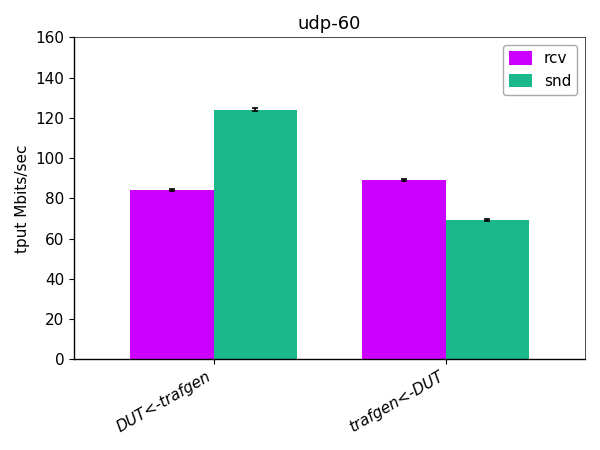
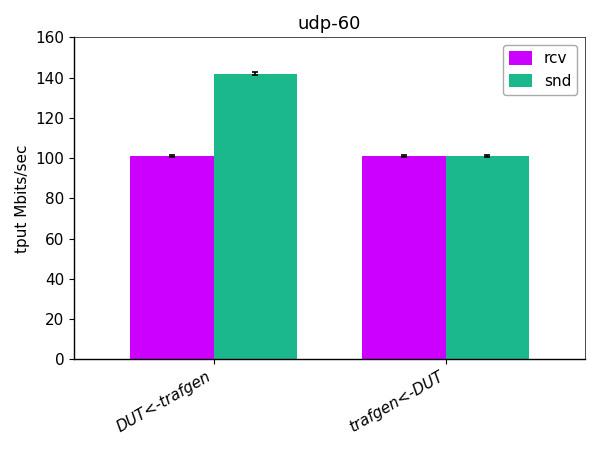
rcv/DUT<-trafgen: 84 -> 101
snd/DUT<-trafgen: 124 -> 142
rcv/trafgen<-DUT: 89 -> 101
snd/trafgen<-DUT: 69 -> 101
